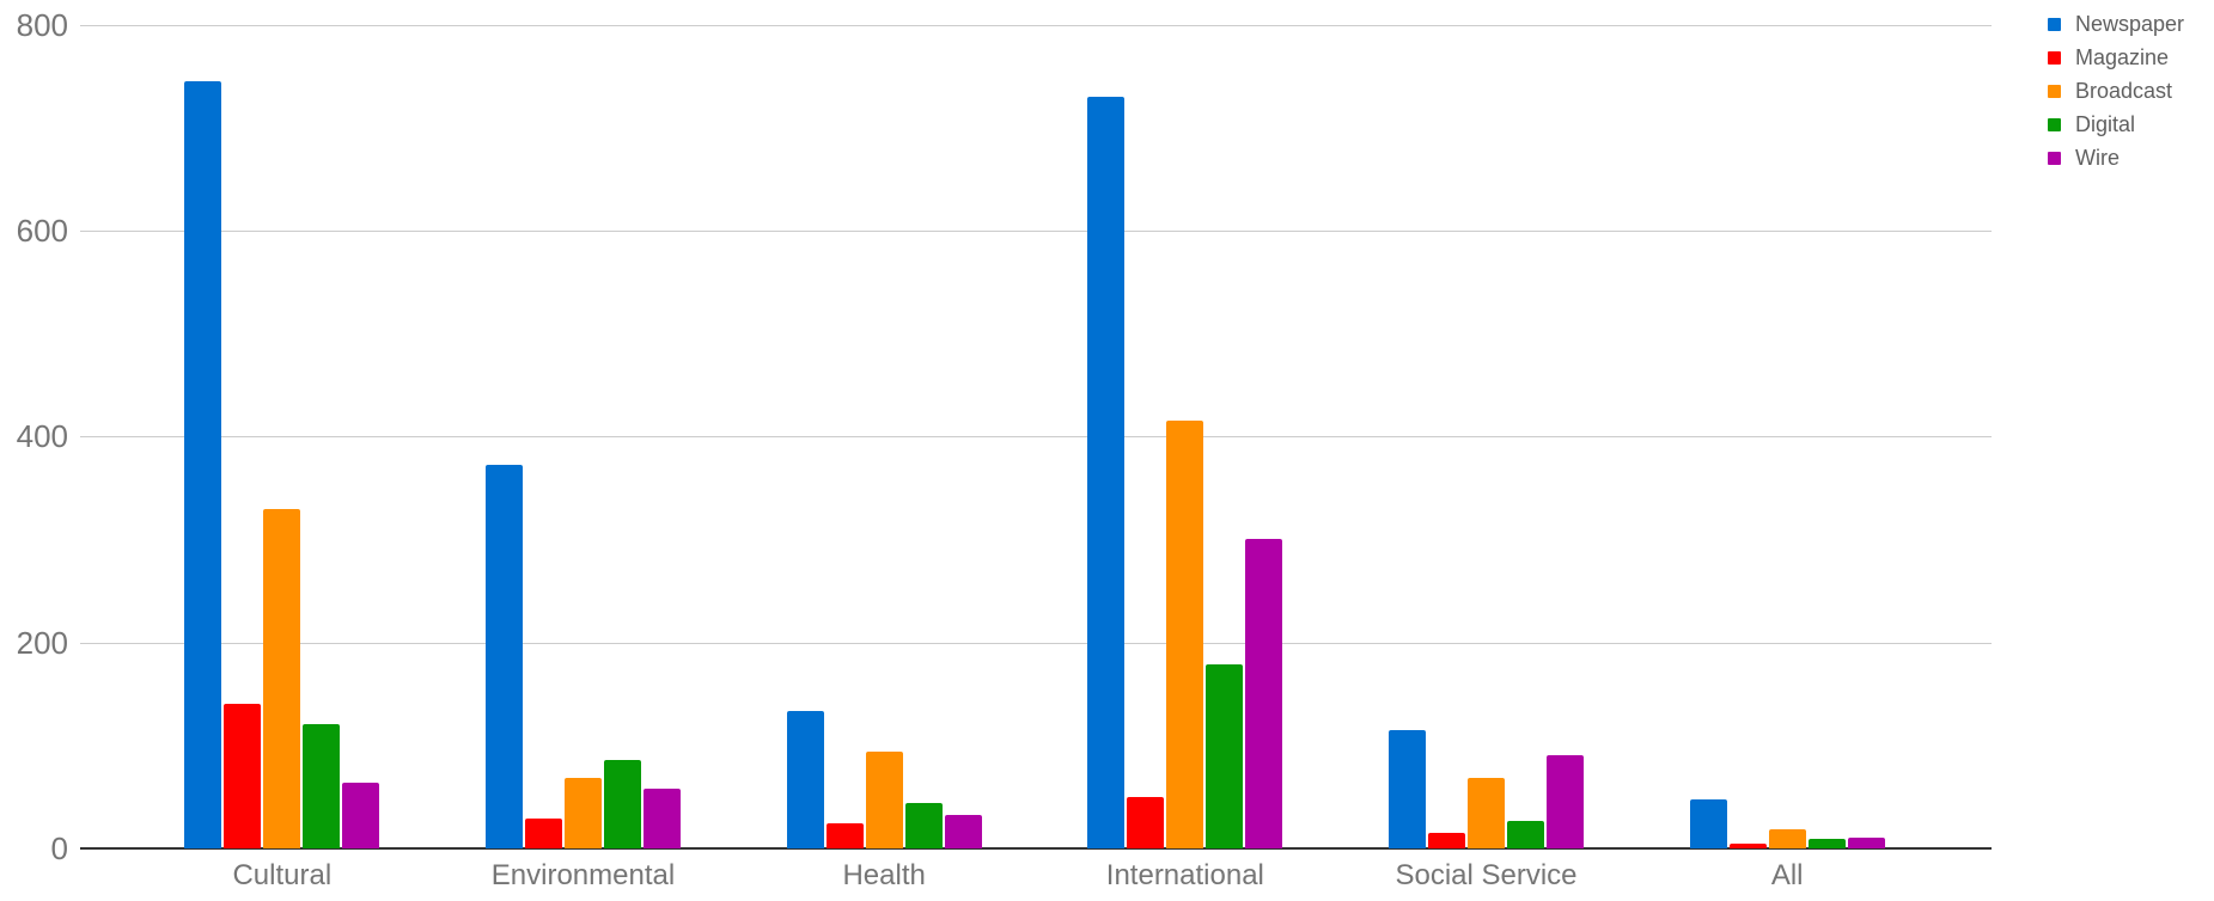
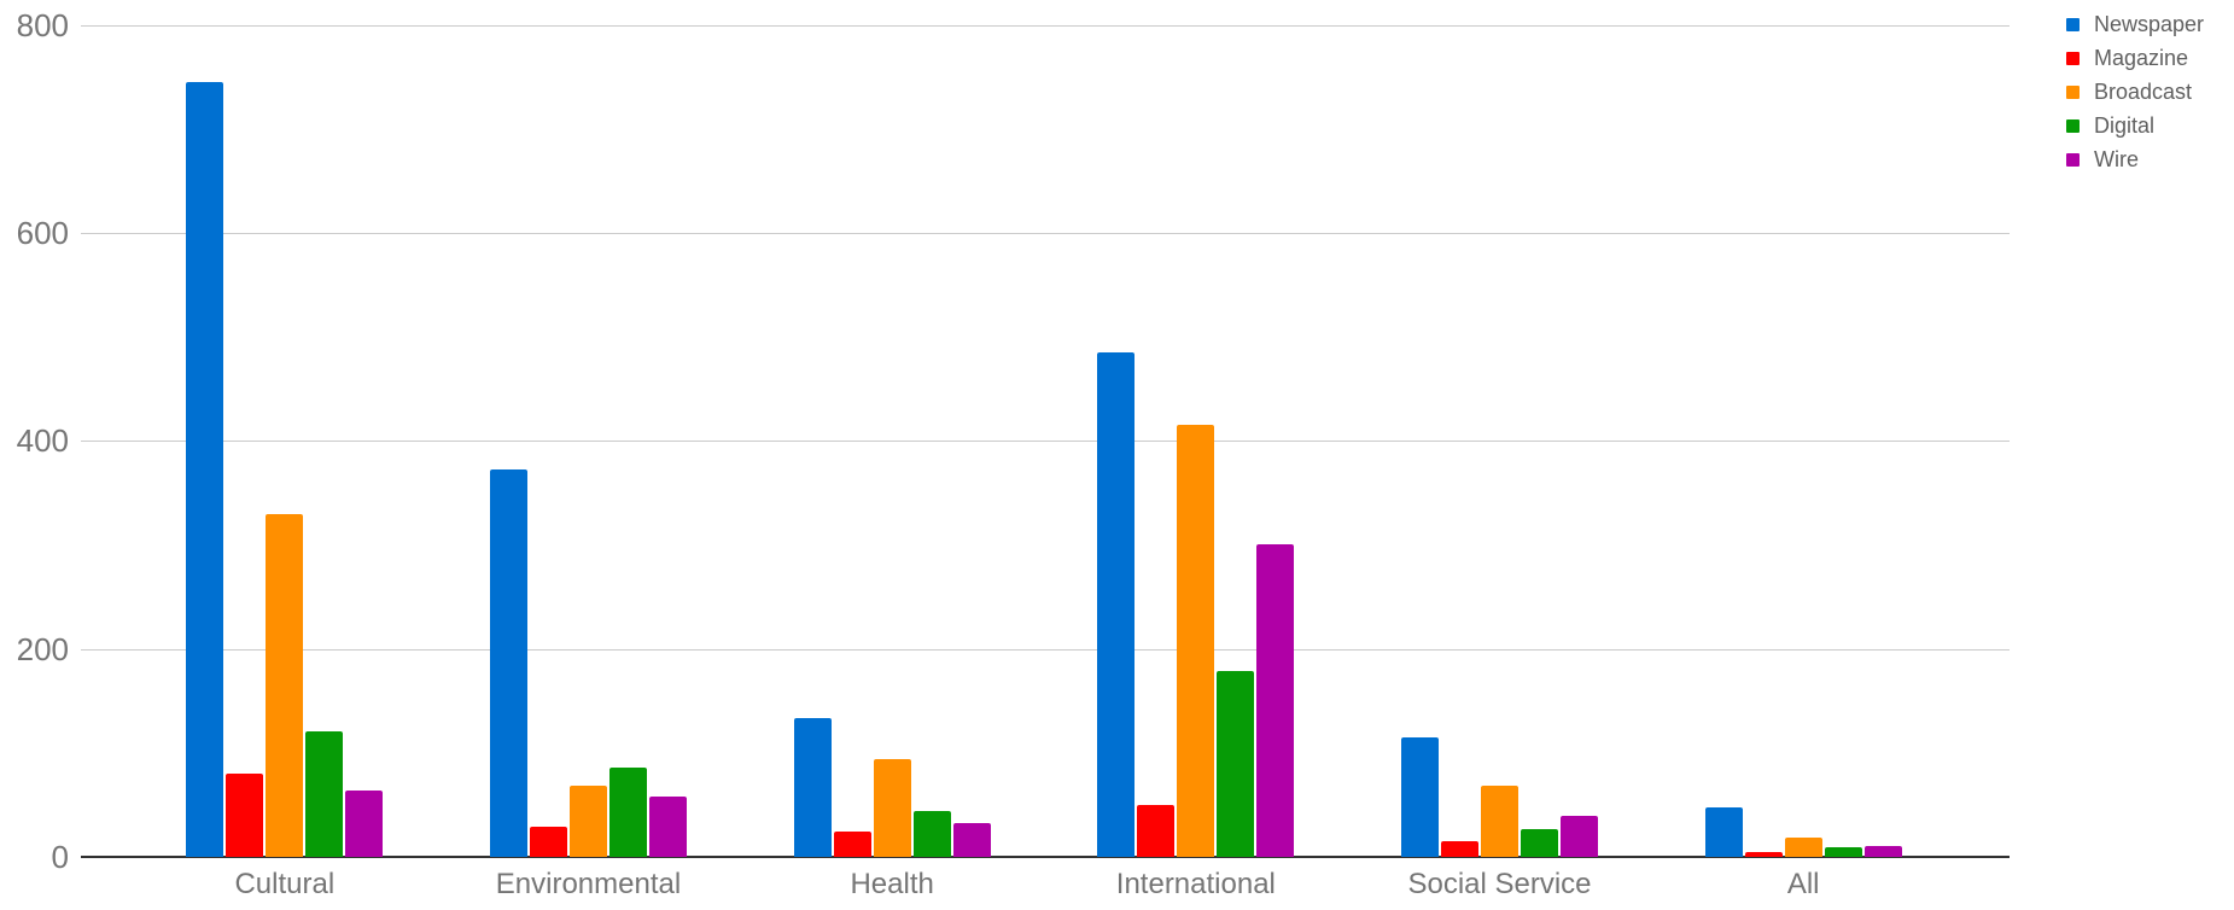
Magazine/Cultural: 140 -> 80
Newspaper/International: 730 -> 480
Wire/Social Service: 90 -> 40
